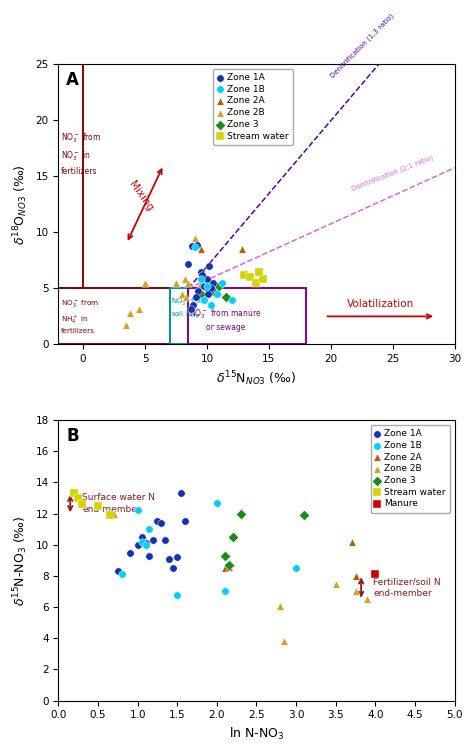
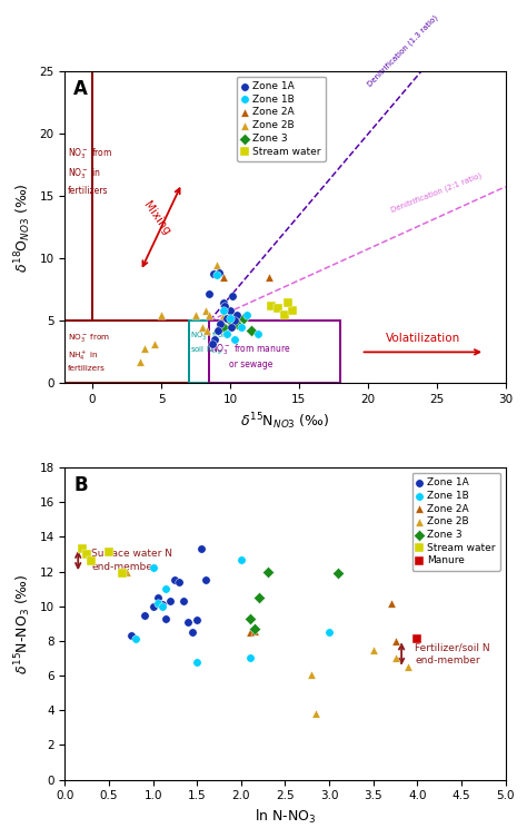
Stream water/0.5: 12.5 -> 13.1
